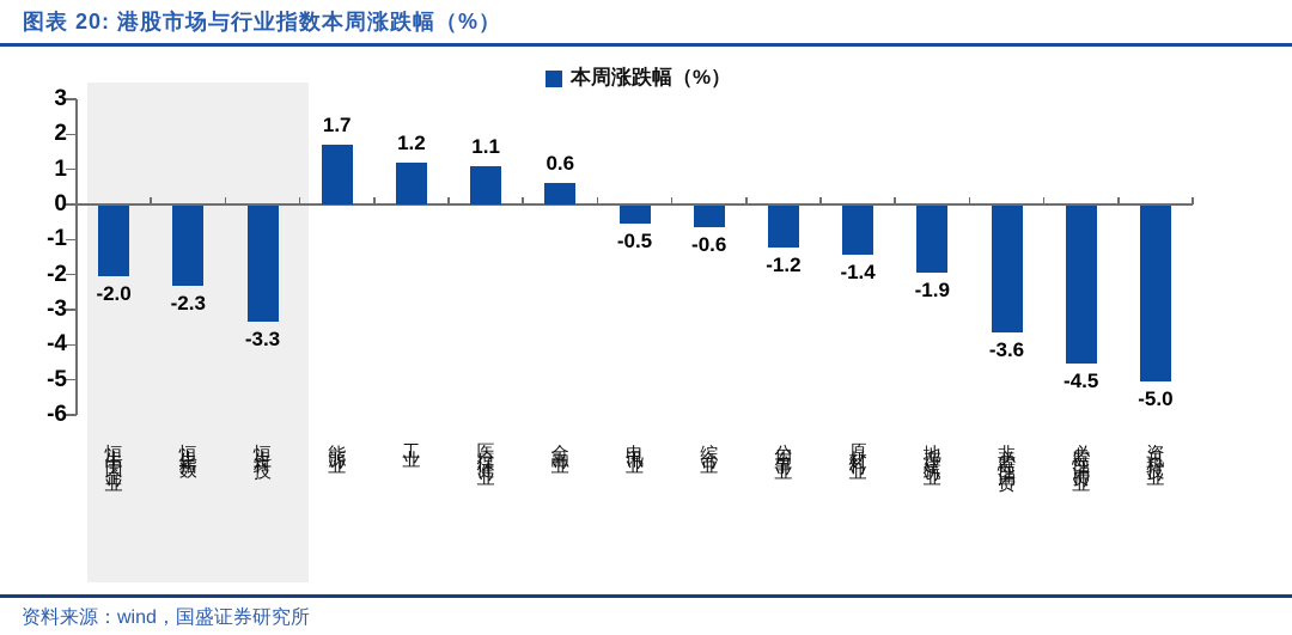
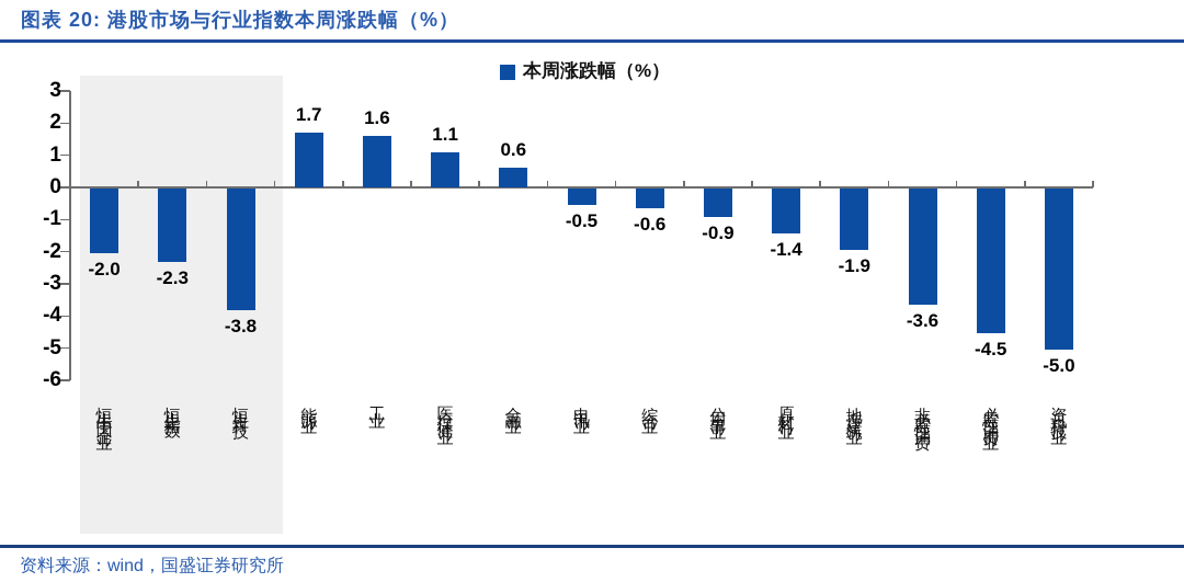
恒生科技: -3.3 -> -3.8
工业: 1.2 -> 1.6
公用事业: -1.2 -> -0.9
